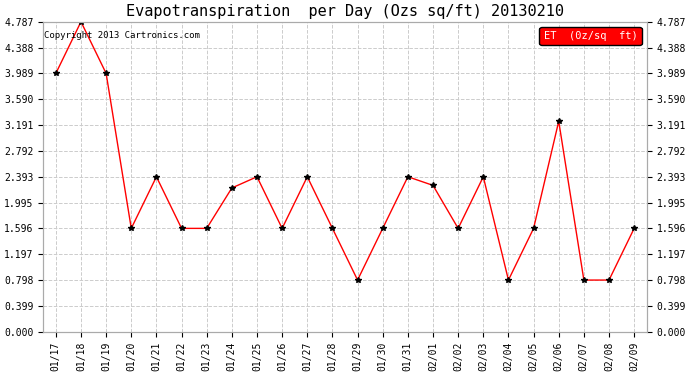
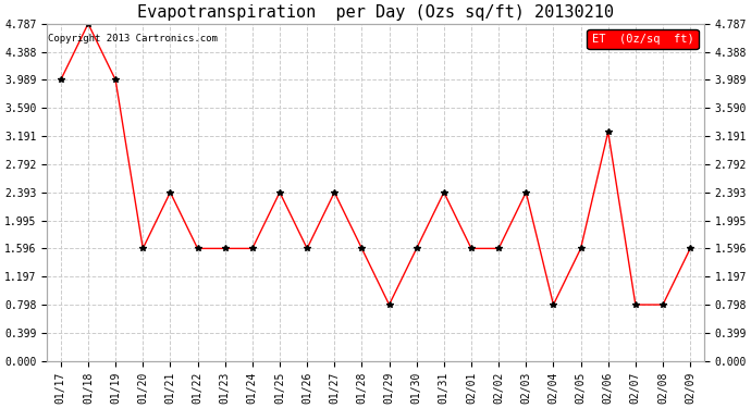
01/24: 2.22 -> 1.60
02/01: 2.26 -> 1.60
